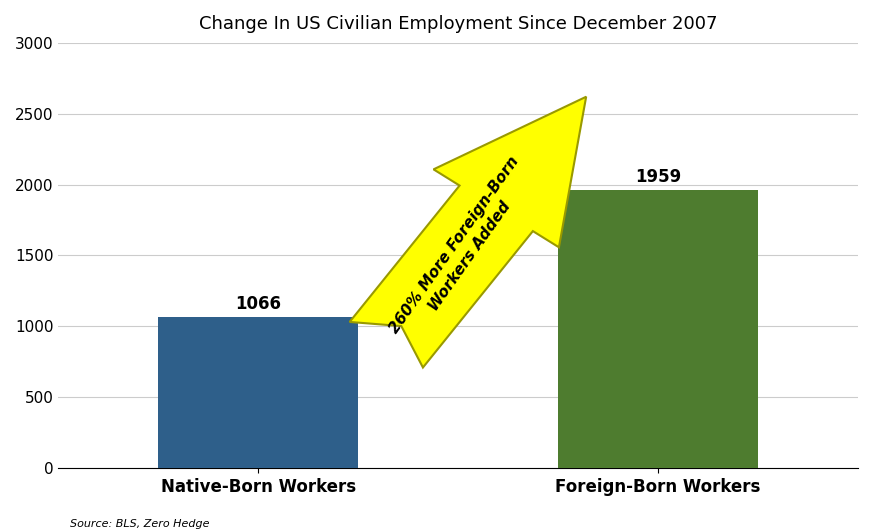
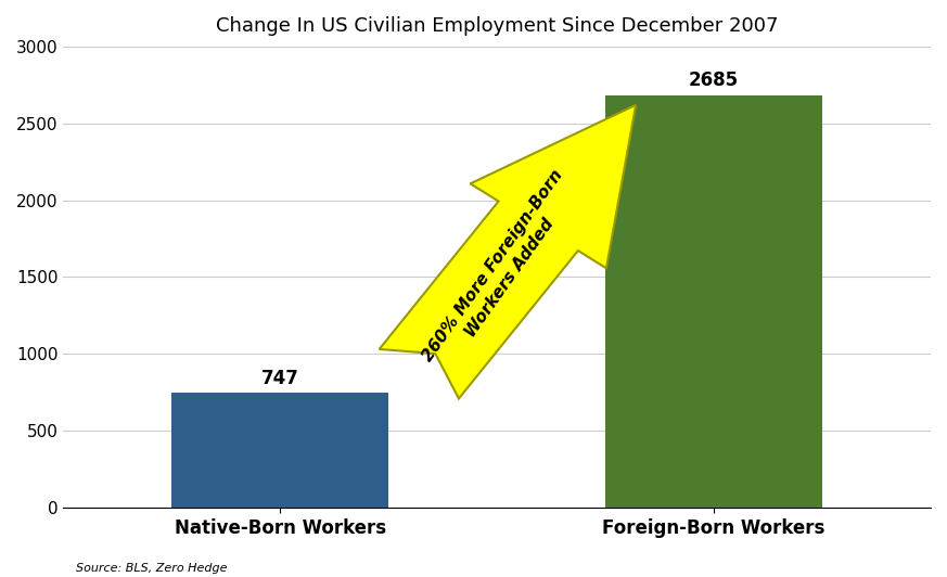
Native-Born Workers: 1066 -> 747
Foreign-Born Workers: 1959 -> 2685
